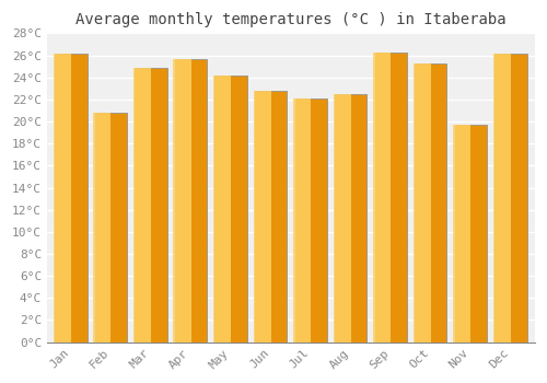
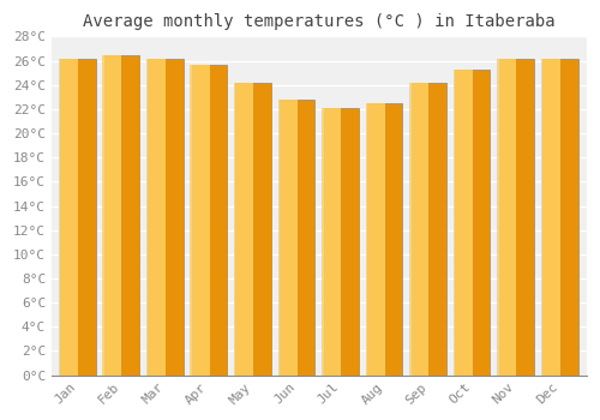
Feb: 20.8°C -> 26.5°C
Mar: 24.9°C -> 26.2°C
Sep: 26.3°C -> 24.2°C
Nov: 19.7°C -> 26.2°C
